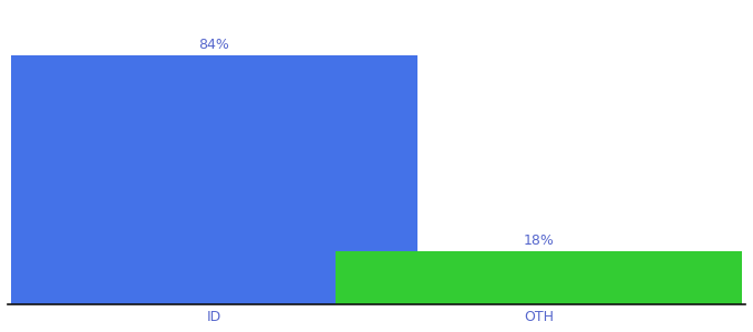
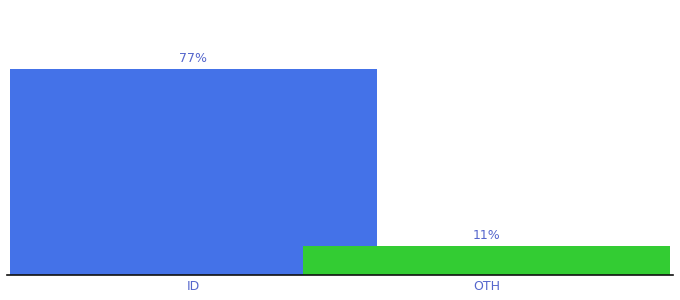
ID: 84% -> 77%
OTH: 18% -> 11%
